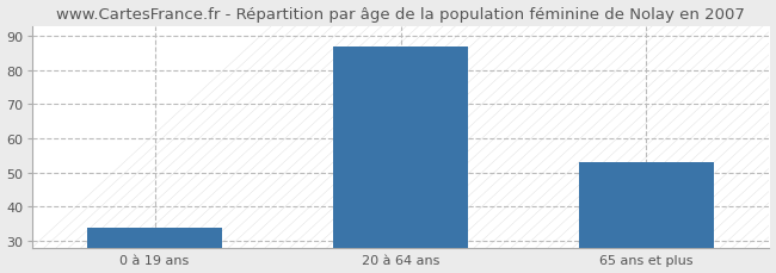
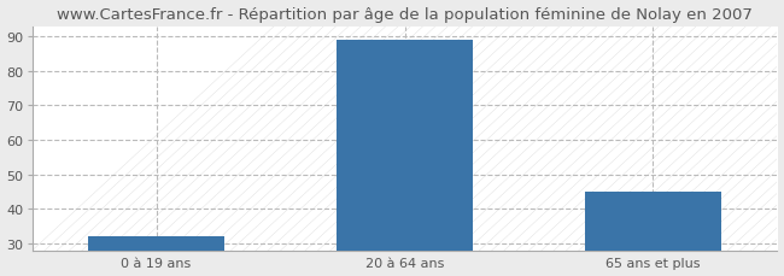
0 à 19 ans: 34 -> 32
20 à 64 ans: 87 -> 89
65 ans et plus: 53 -> 45
